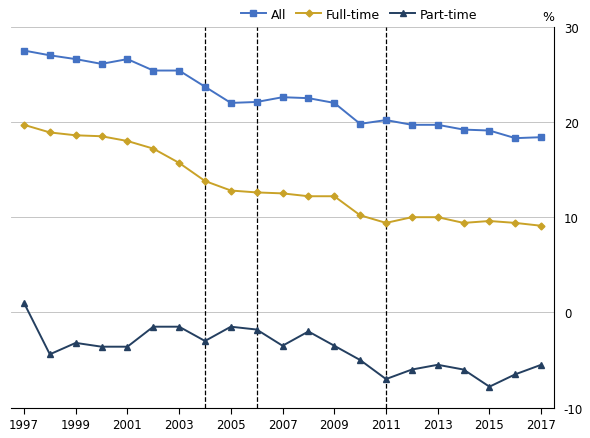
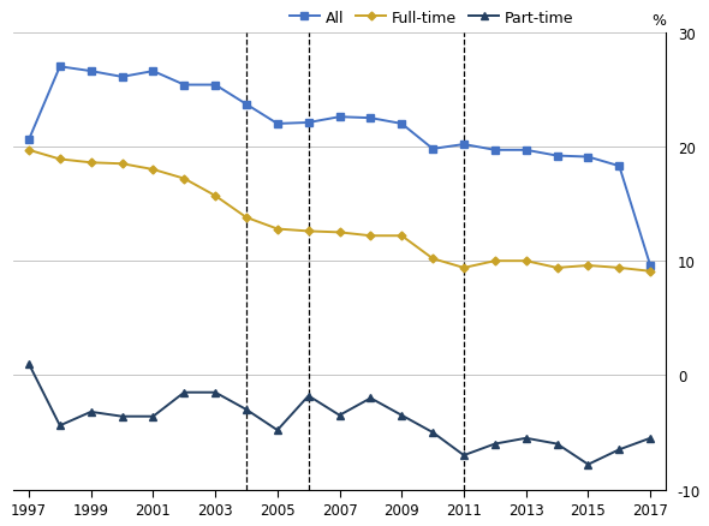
All/1997: 27.5 -> 20.6
Part-time/2005: -1.5 -> -4.8
All/2017: 18.4 -> 9.6
